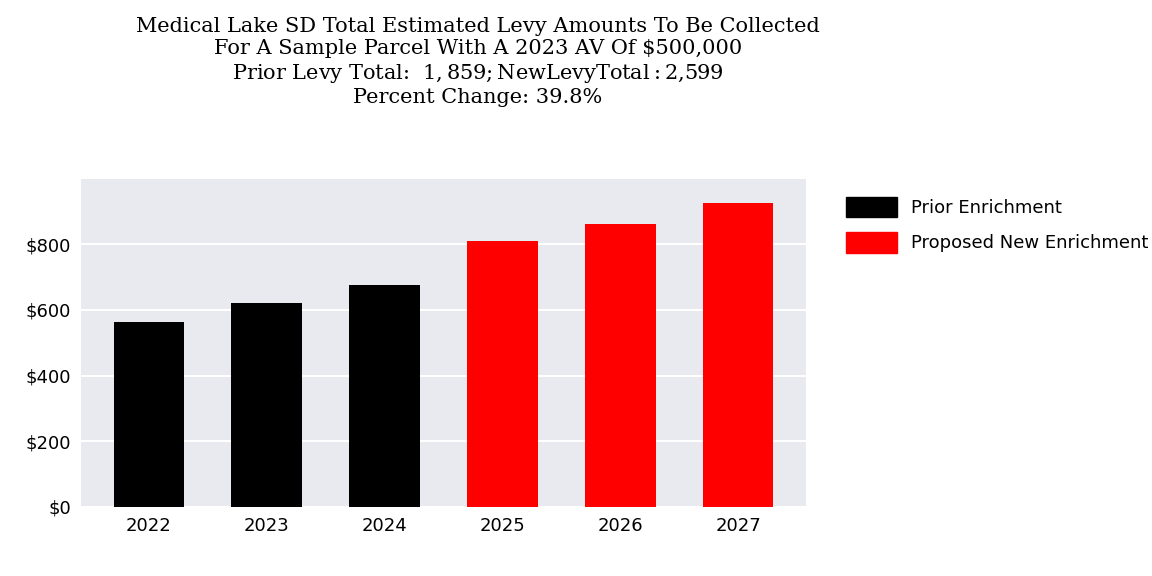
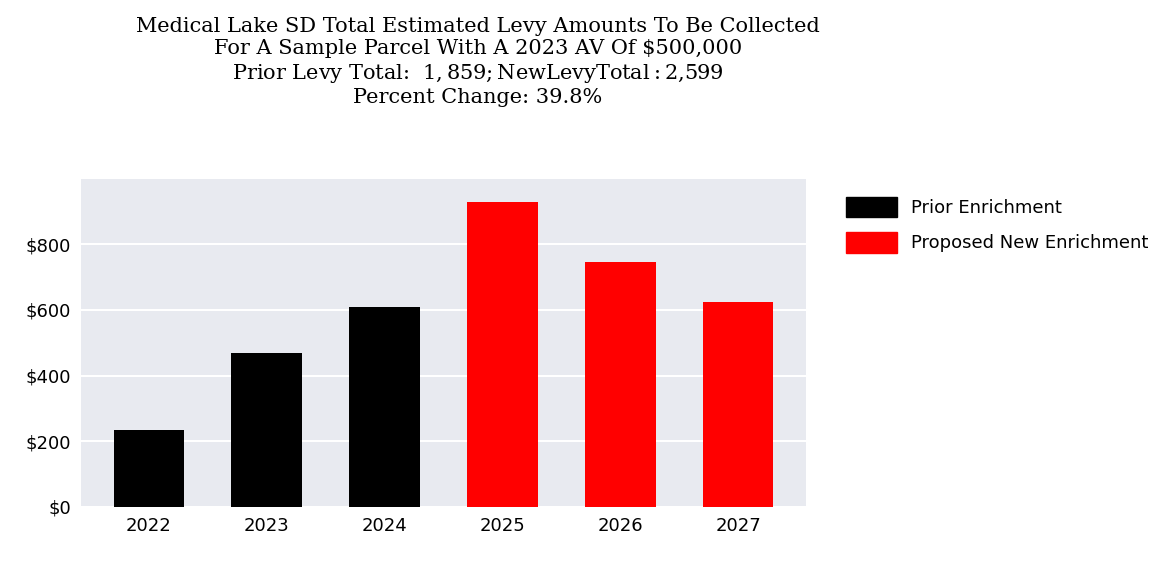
2022: $563 -> $235
2023: $620 -> $470
2024: $676 -> $610
2025: $810 -> $930
2026: $862 -> $745
2027: $927 -> $625
